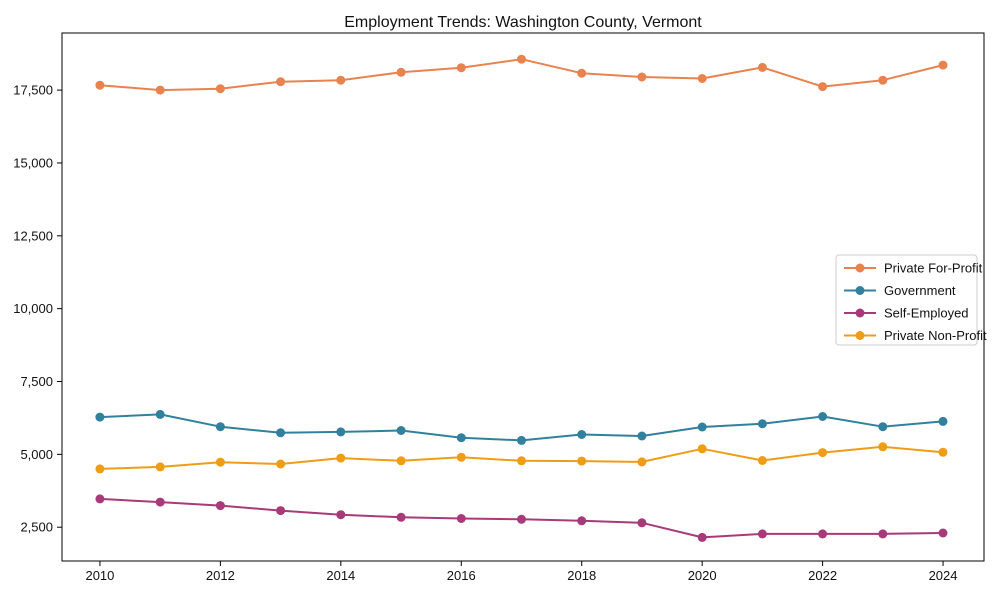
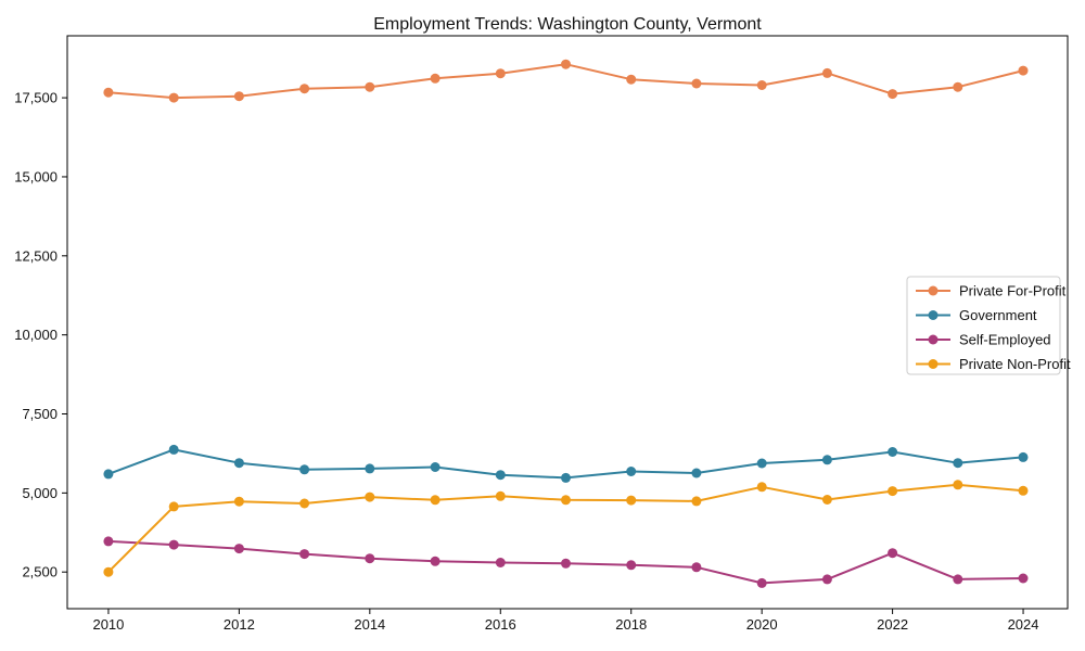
Government/2010: 6300 -> 5600
Private Non-Profit/2010: 4500 -> 2500
Self-Employed/2022: 2300 -> 3100
